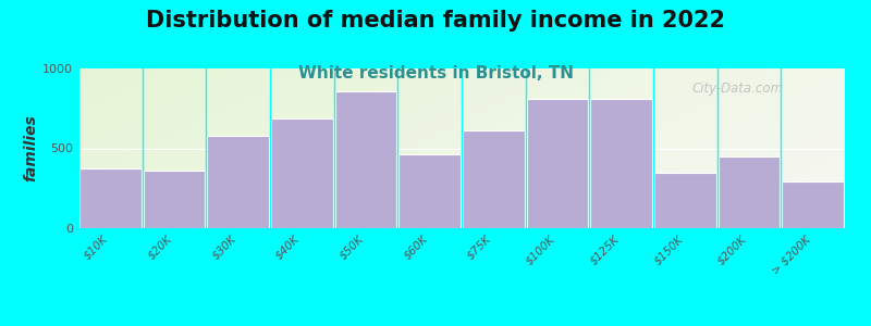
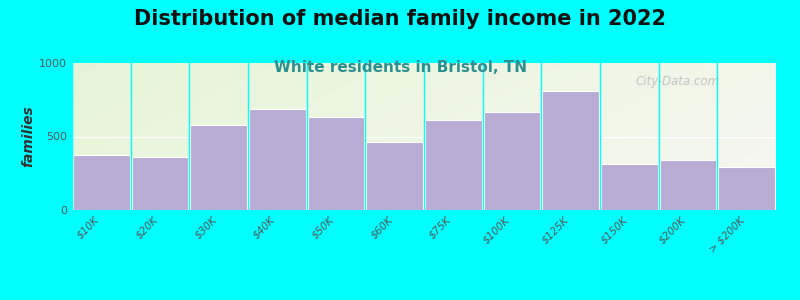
$50K: 860 -> 630
$100K: 810 -> 670
$150K: 340 -> 310
$200K: 450 -> 340
